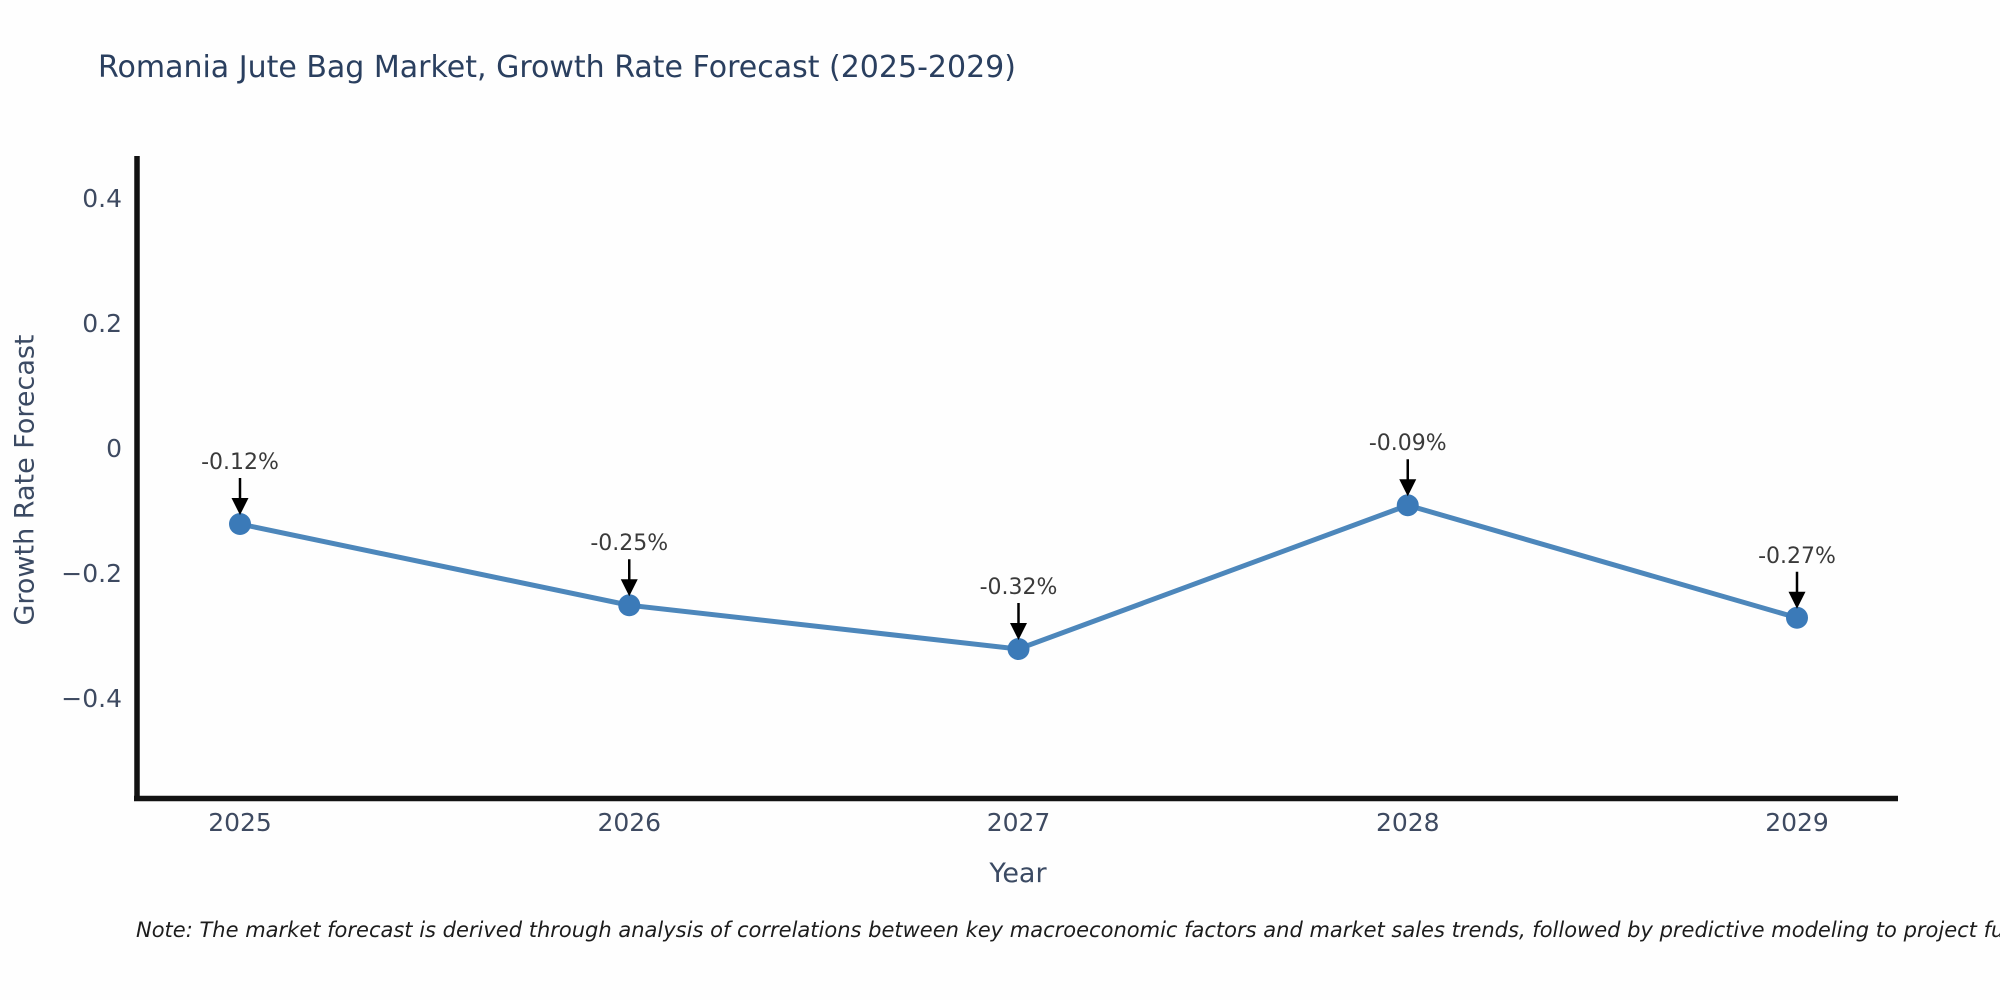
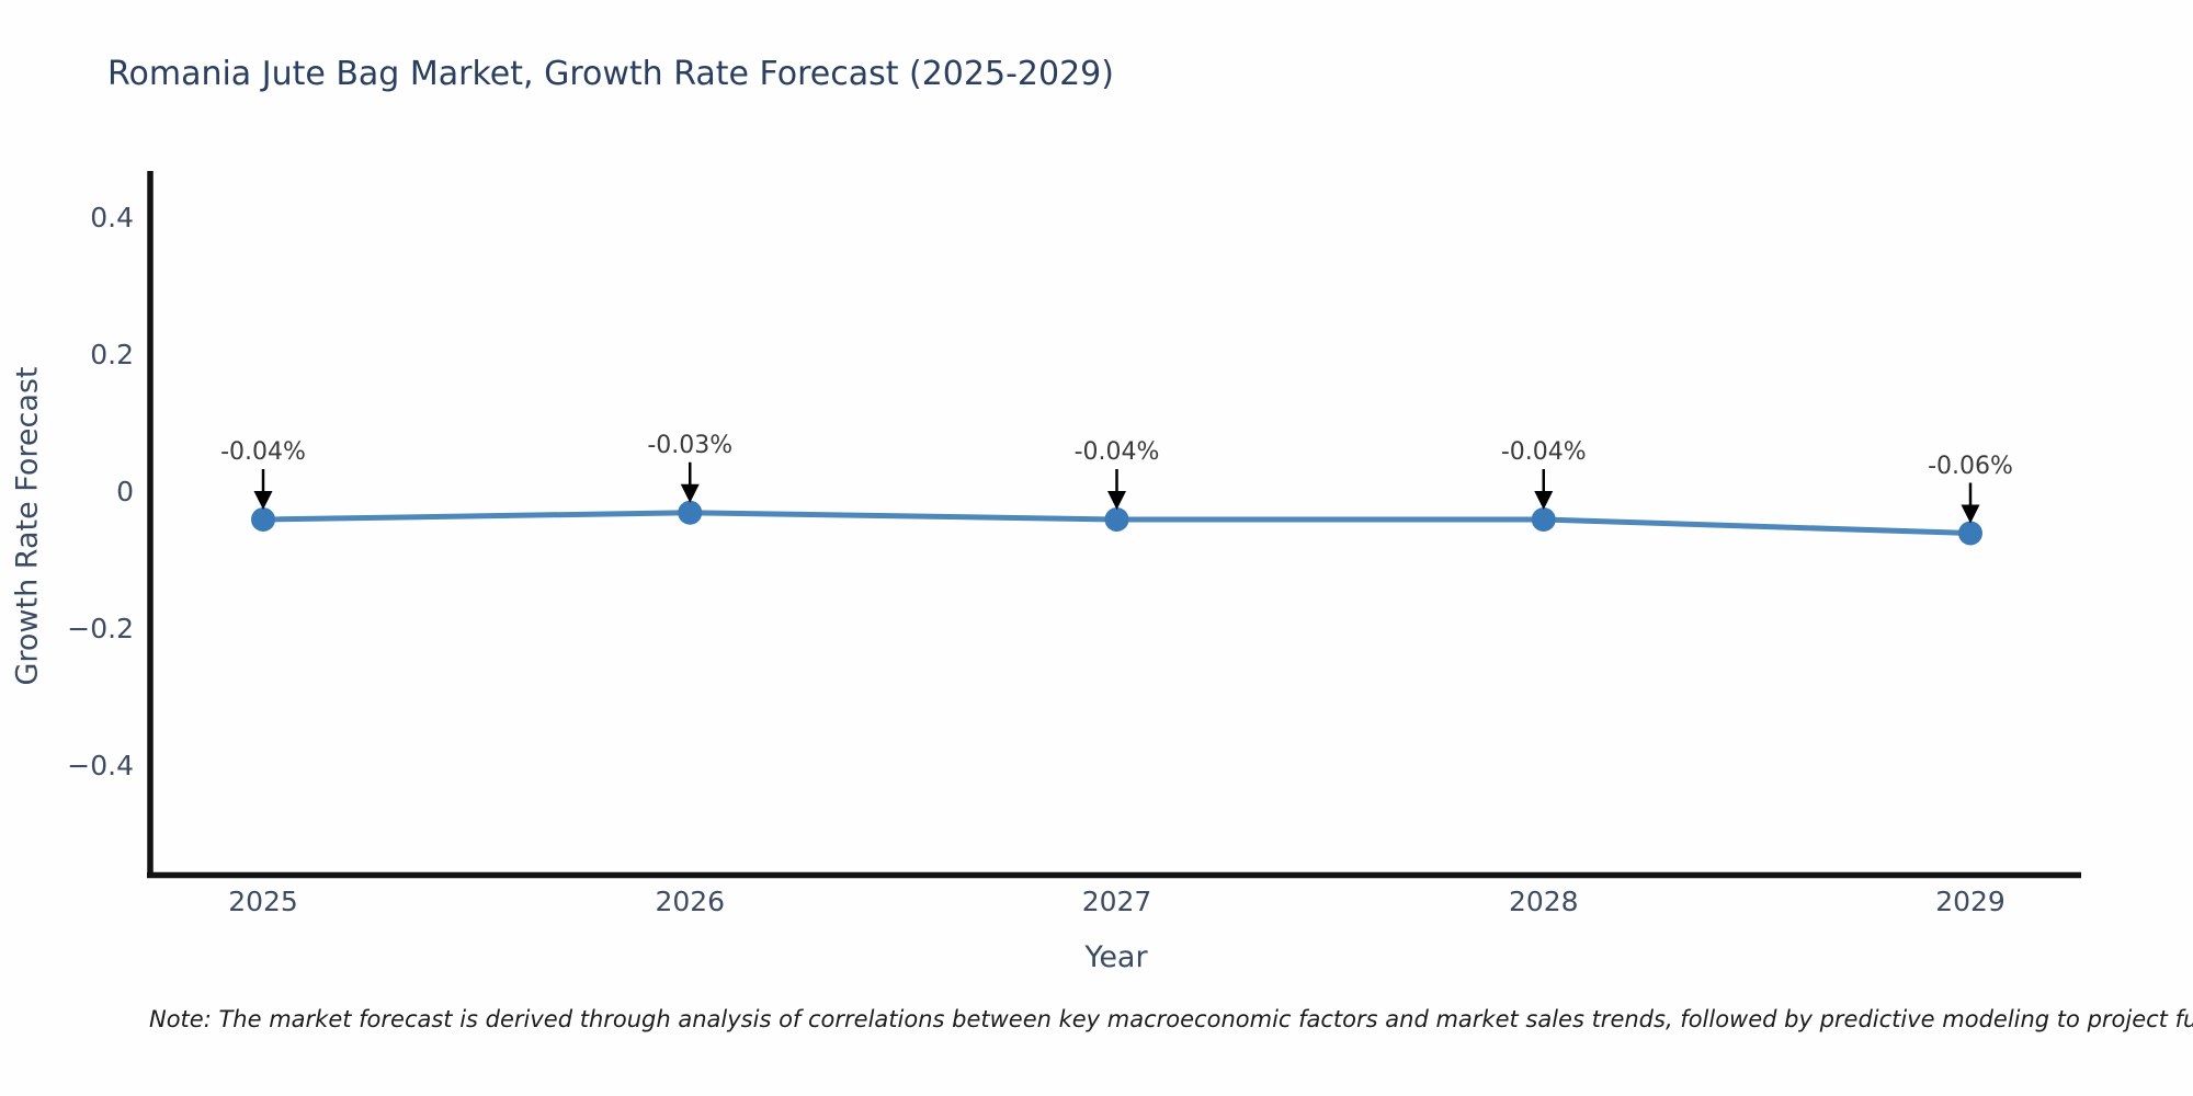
2025: -0.12% -> -0.04%
2026: -0.25% -> -0.03%
2027: -0.32% -> -0.04%
2028: -0.09% -> -0.04%
2029: -0.27% -> -0.06%
